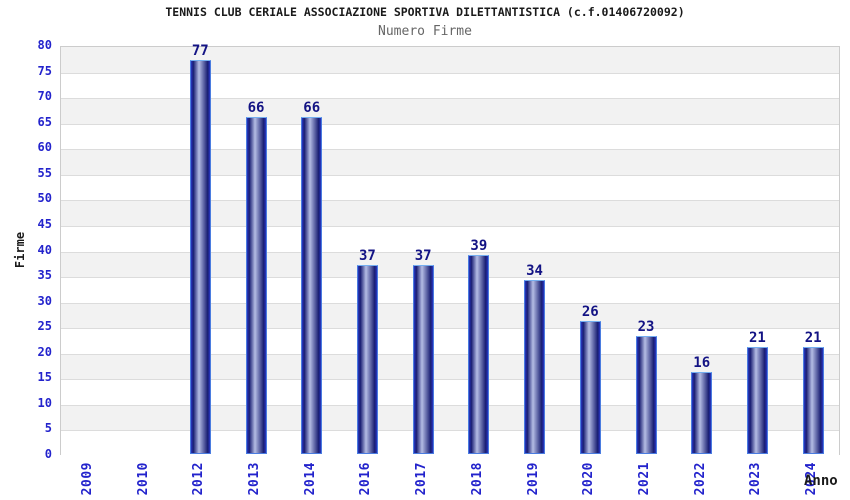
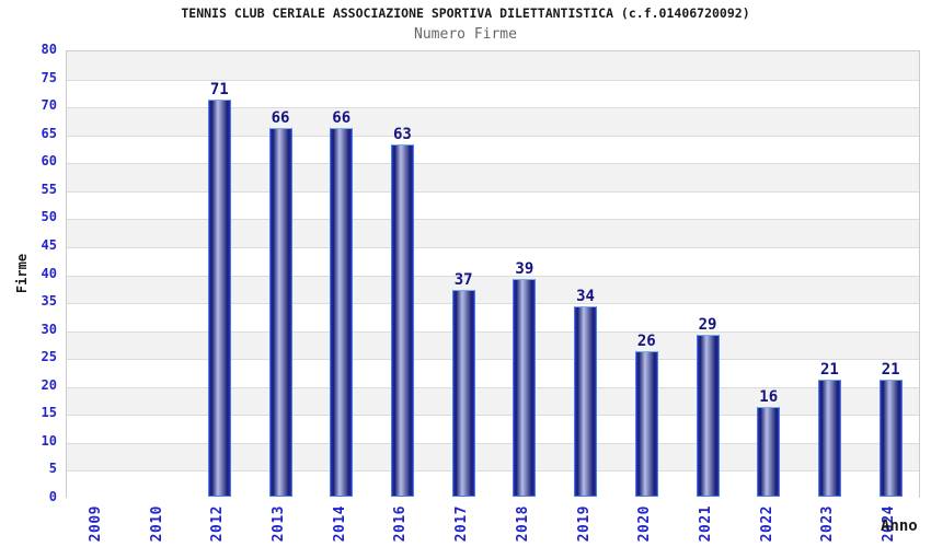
2012: 77 -> 71
2016: 37 -> 63
2021: 23 -> 29
